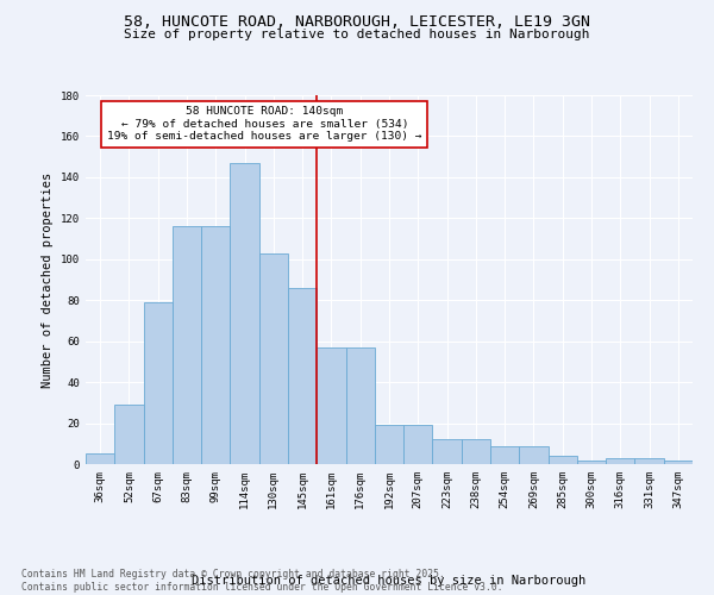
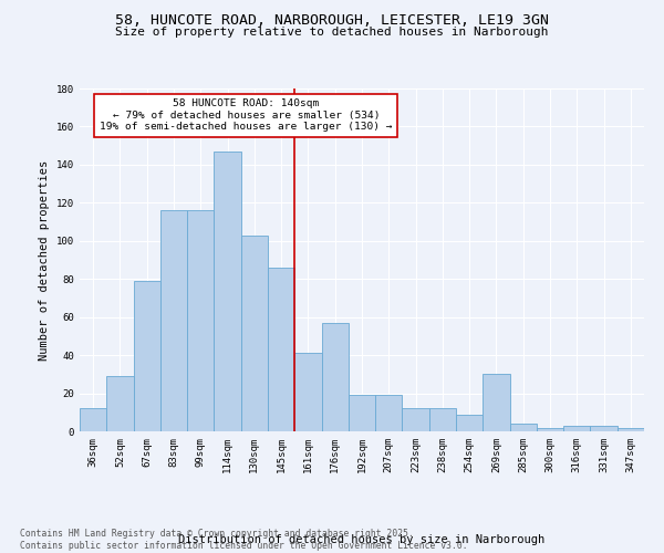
36sqm: 5 -> 12
161sqm: 57 -> 41
269sqm: 9 -> 30
